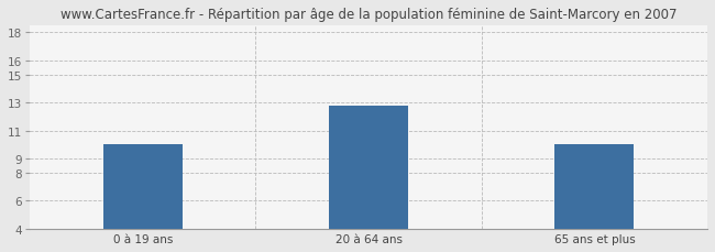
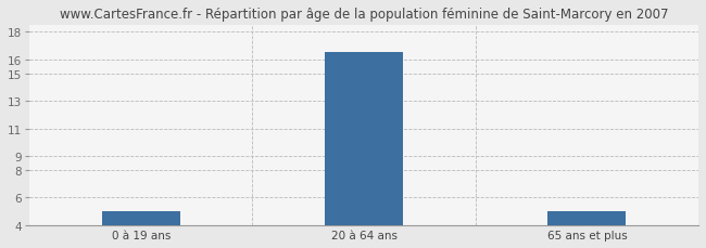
0 à 19 ans: 10.0 -> 5.0
20 à 64 ans: 12.8 -> 16.5
65 ans et plus: 10.0 -> 5.0
